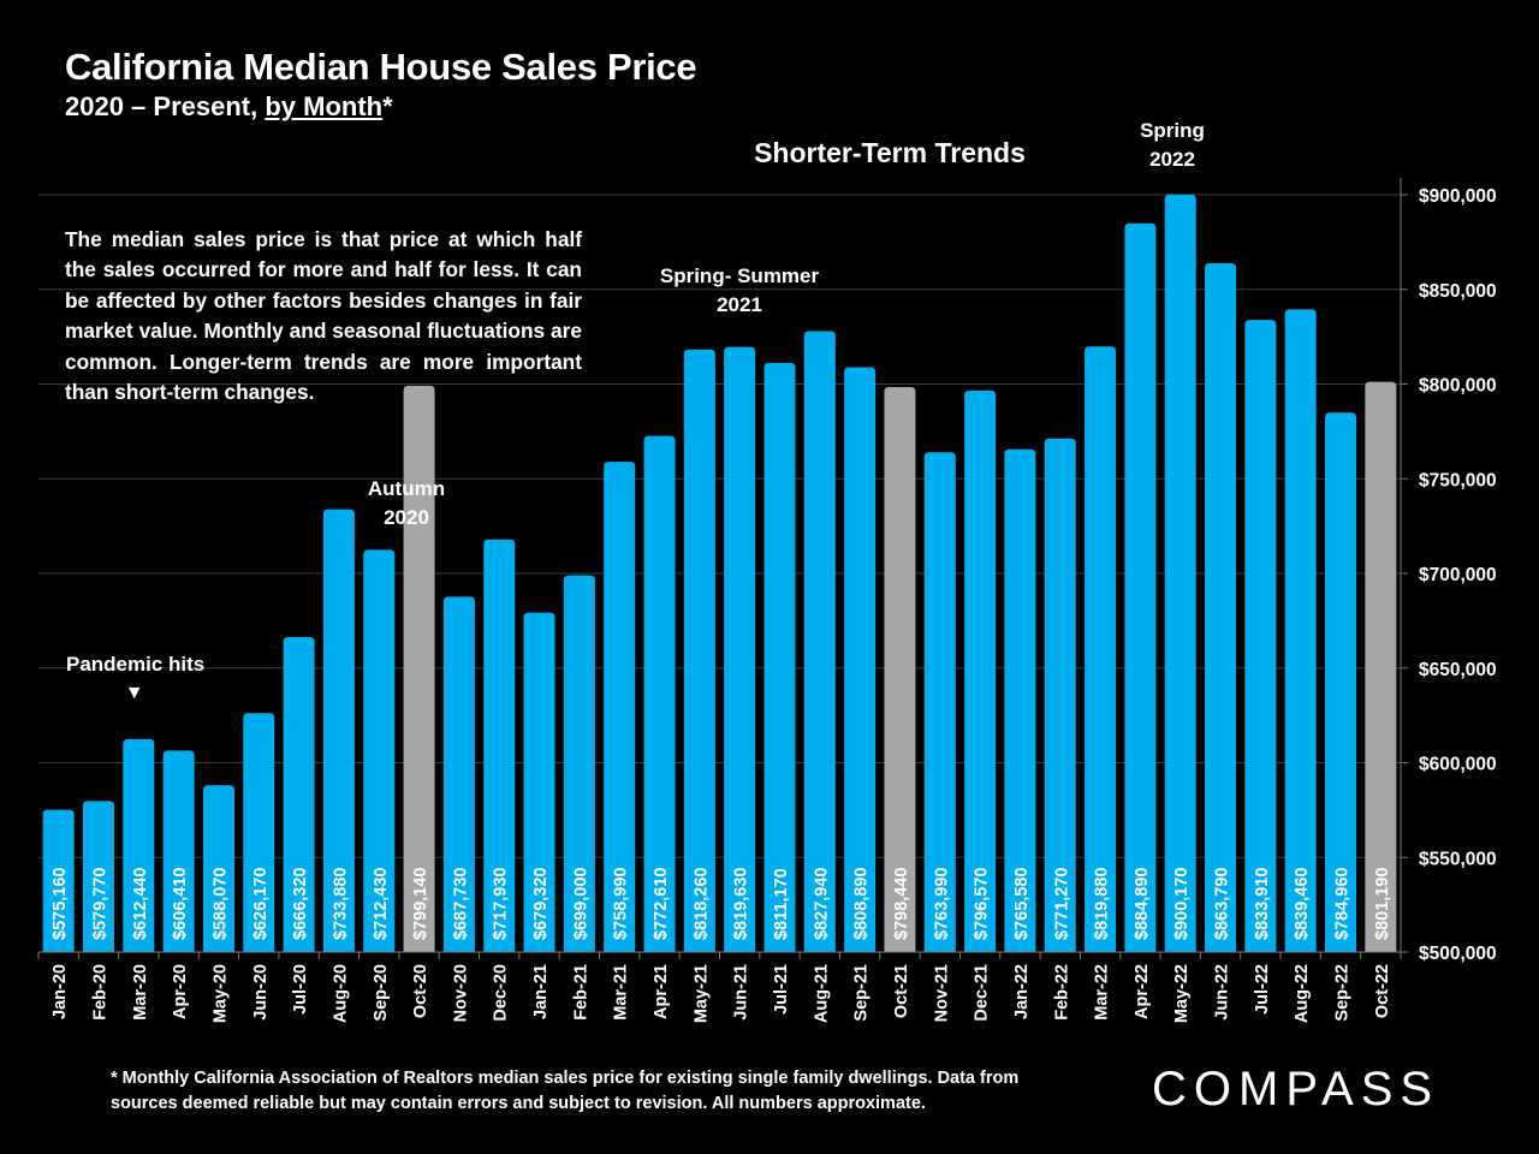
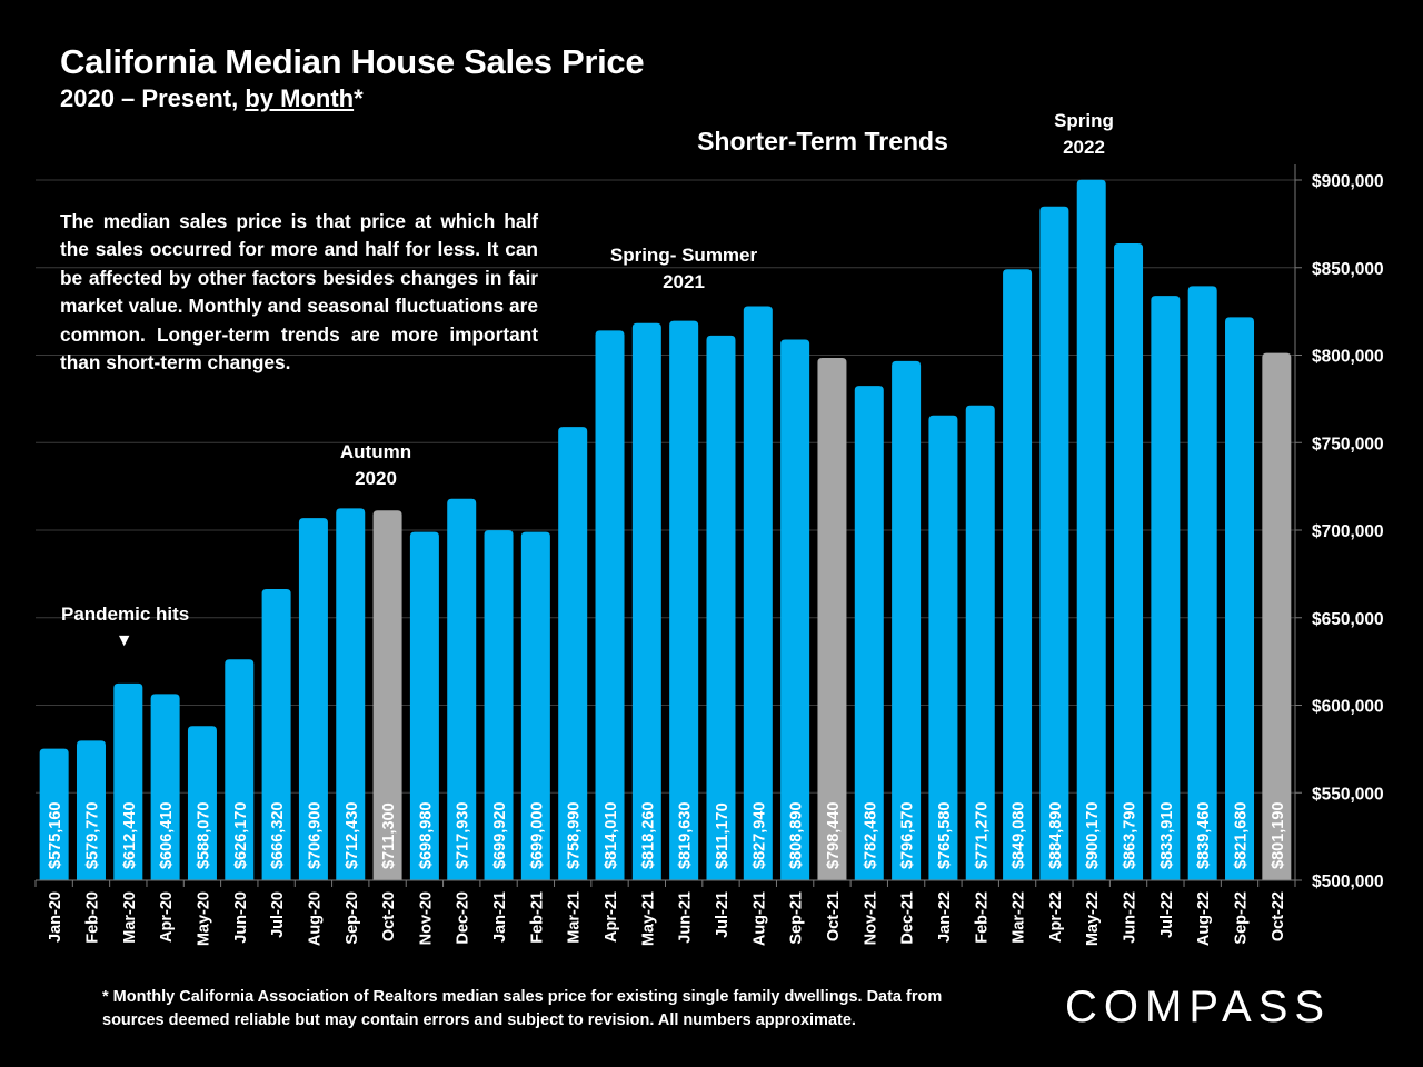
Aug-20: $733,880 -> $706,900
Oct-20: $799,140 -> $711,300
Nov-20: $687,730 -> $698,980
Jan-21: $679,320 -> $699,920
Apr-21: $772,610 -> $814,010
Nov-21: $763,990 -> $782,480
Mar-22: $819,880 -> $849,080
Sep-22: $784,960 -> $821,680
